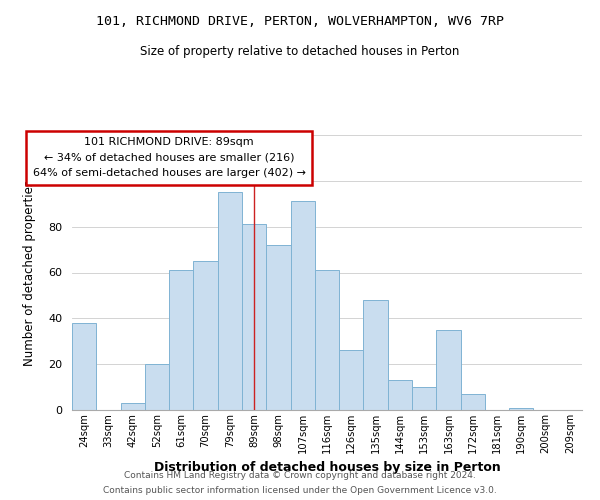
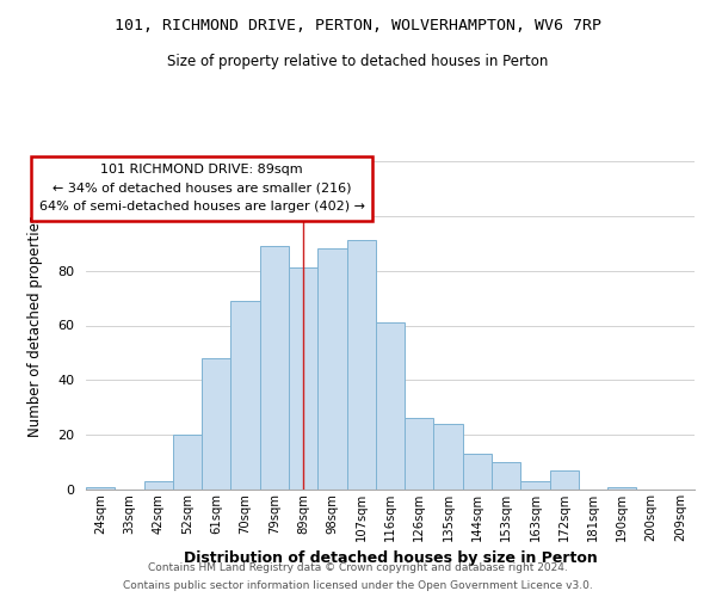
24sqm: 38 -> 1
61sqm: 61 -> 48
70sqm: 65 -> 69
79sqm: 95 -> 89
98sqm: 72 -> 88
135sqm: 48 -> 24
163sqm: 35 -> 3
